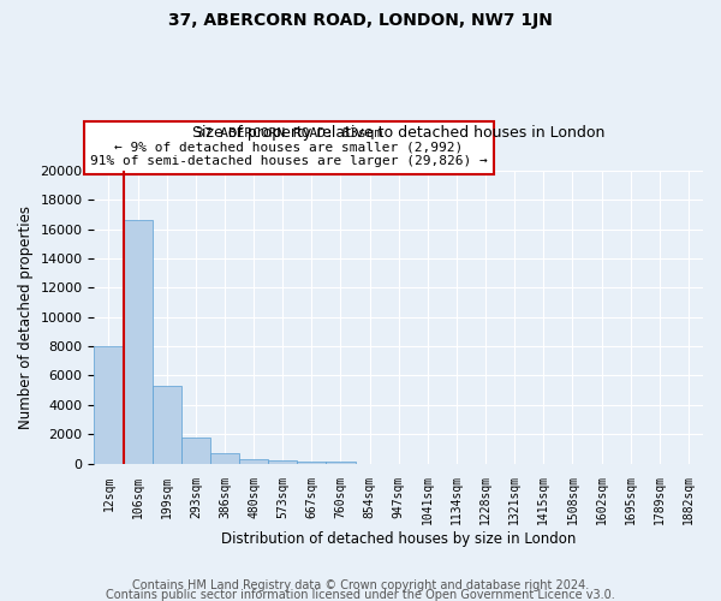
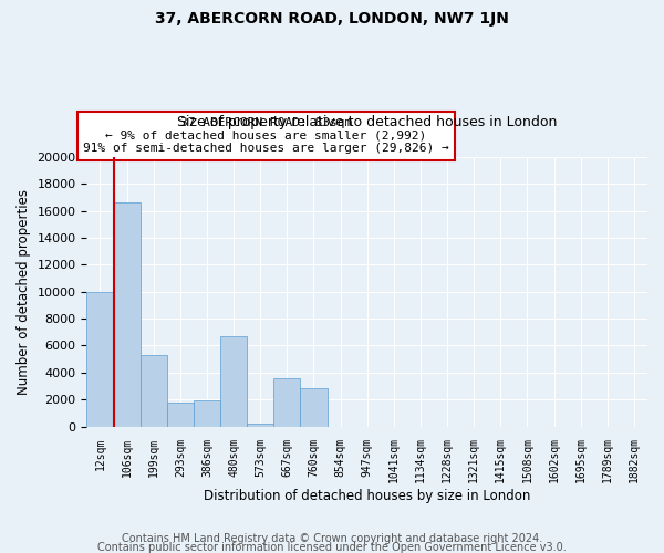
12sqm: 8000 -> 10000
386sqm: 700 -> 1900
480sqm: 300 -> 6700
667sqm: 200 -> 3600
760sqm: 100 -> 2800
